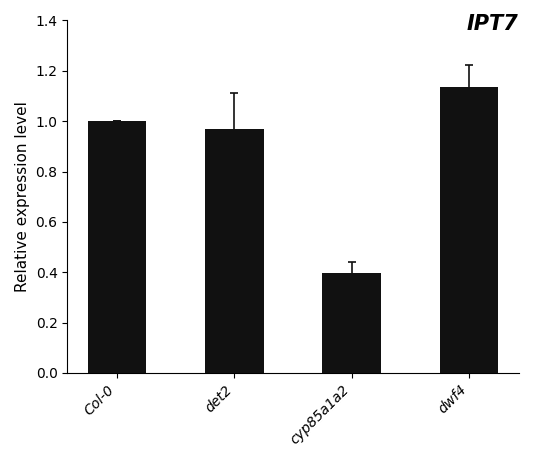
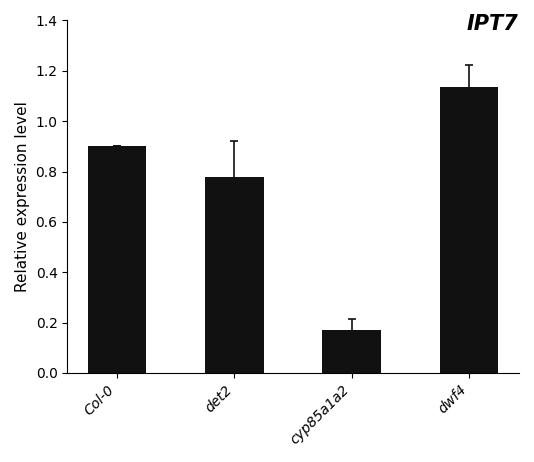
Col-0: 1.000 -> 0.900
det2: 0.970 -> 0.780
cyp85a1a2: 0.395 -> 0.170
